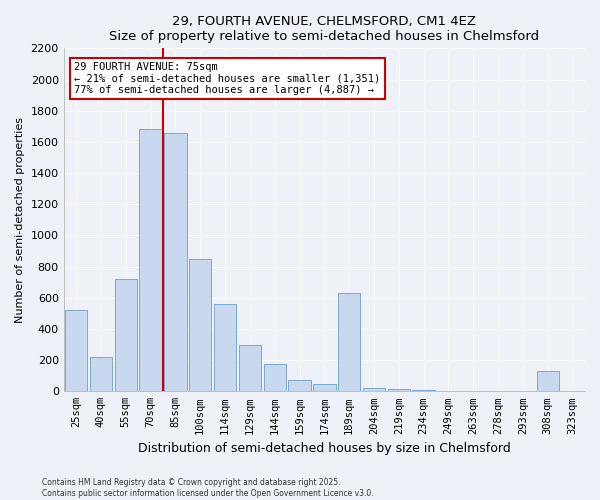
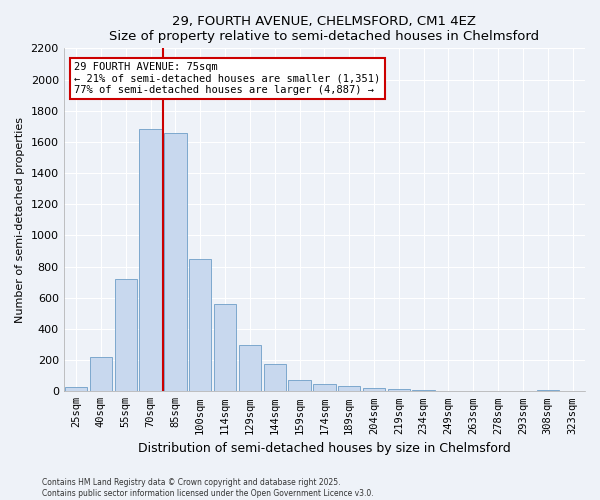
25sqm: 520 -> 30
189sqm: 630 -> 40
308sqm: 130 -> 10
